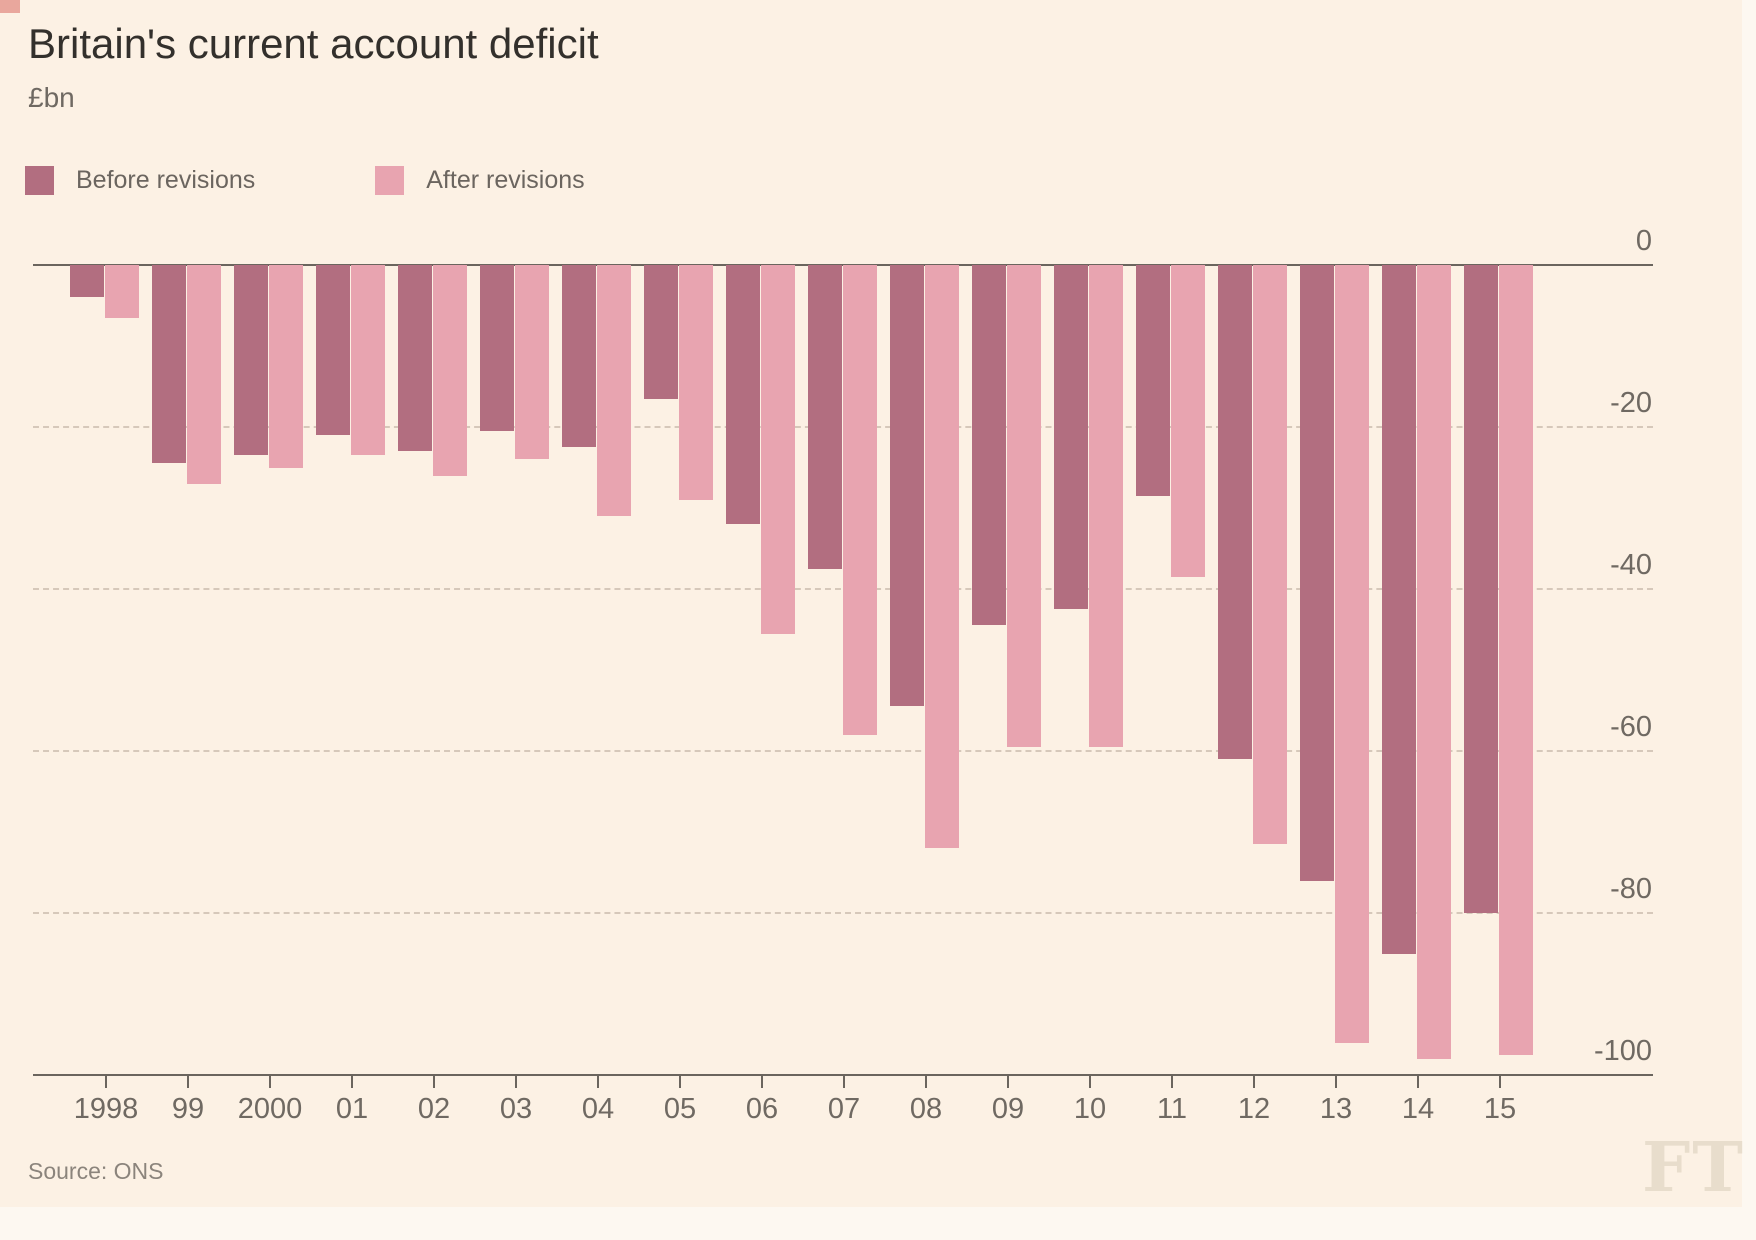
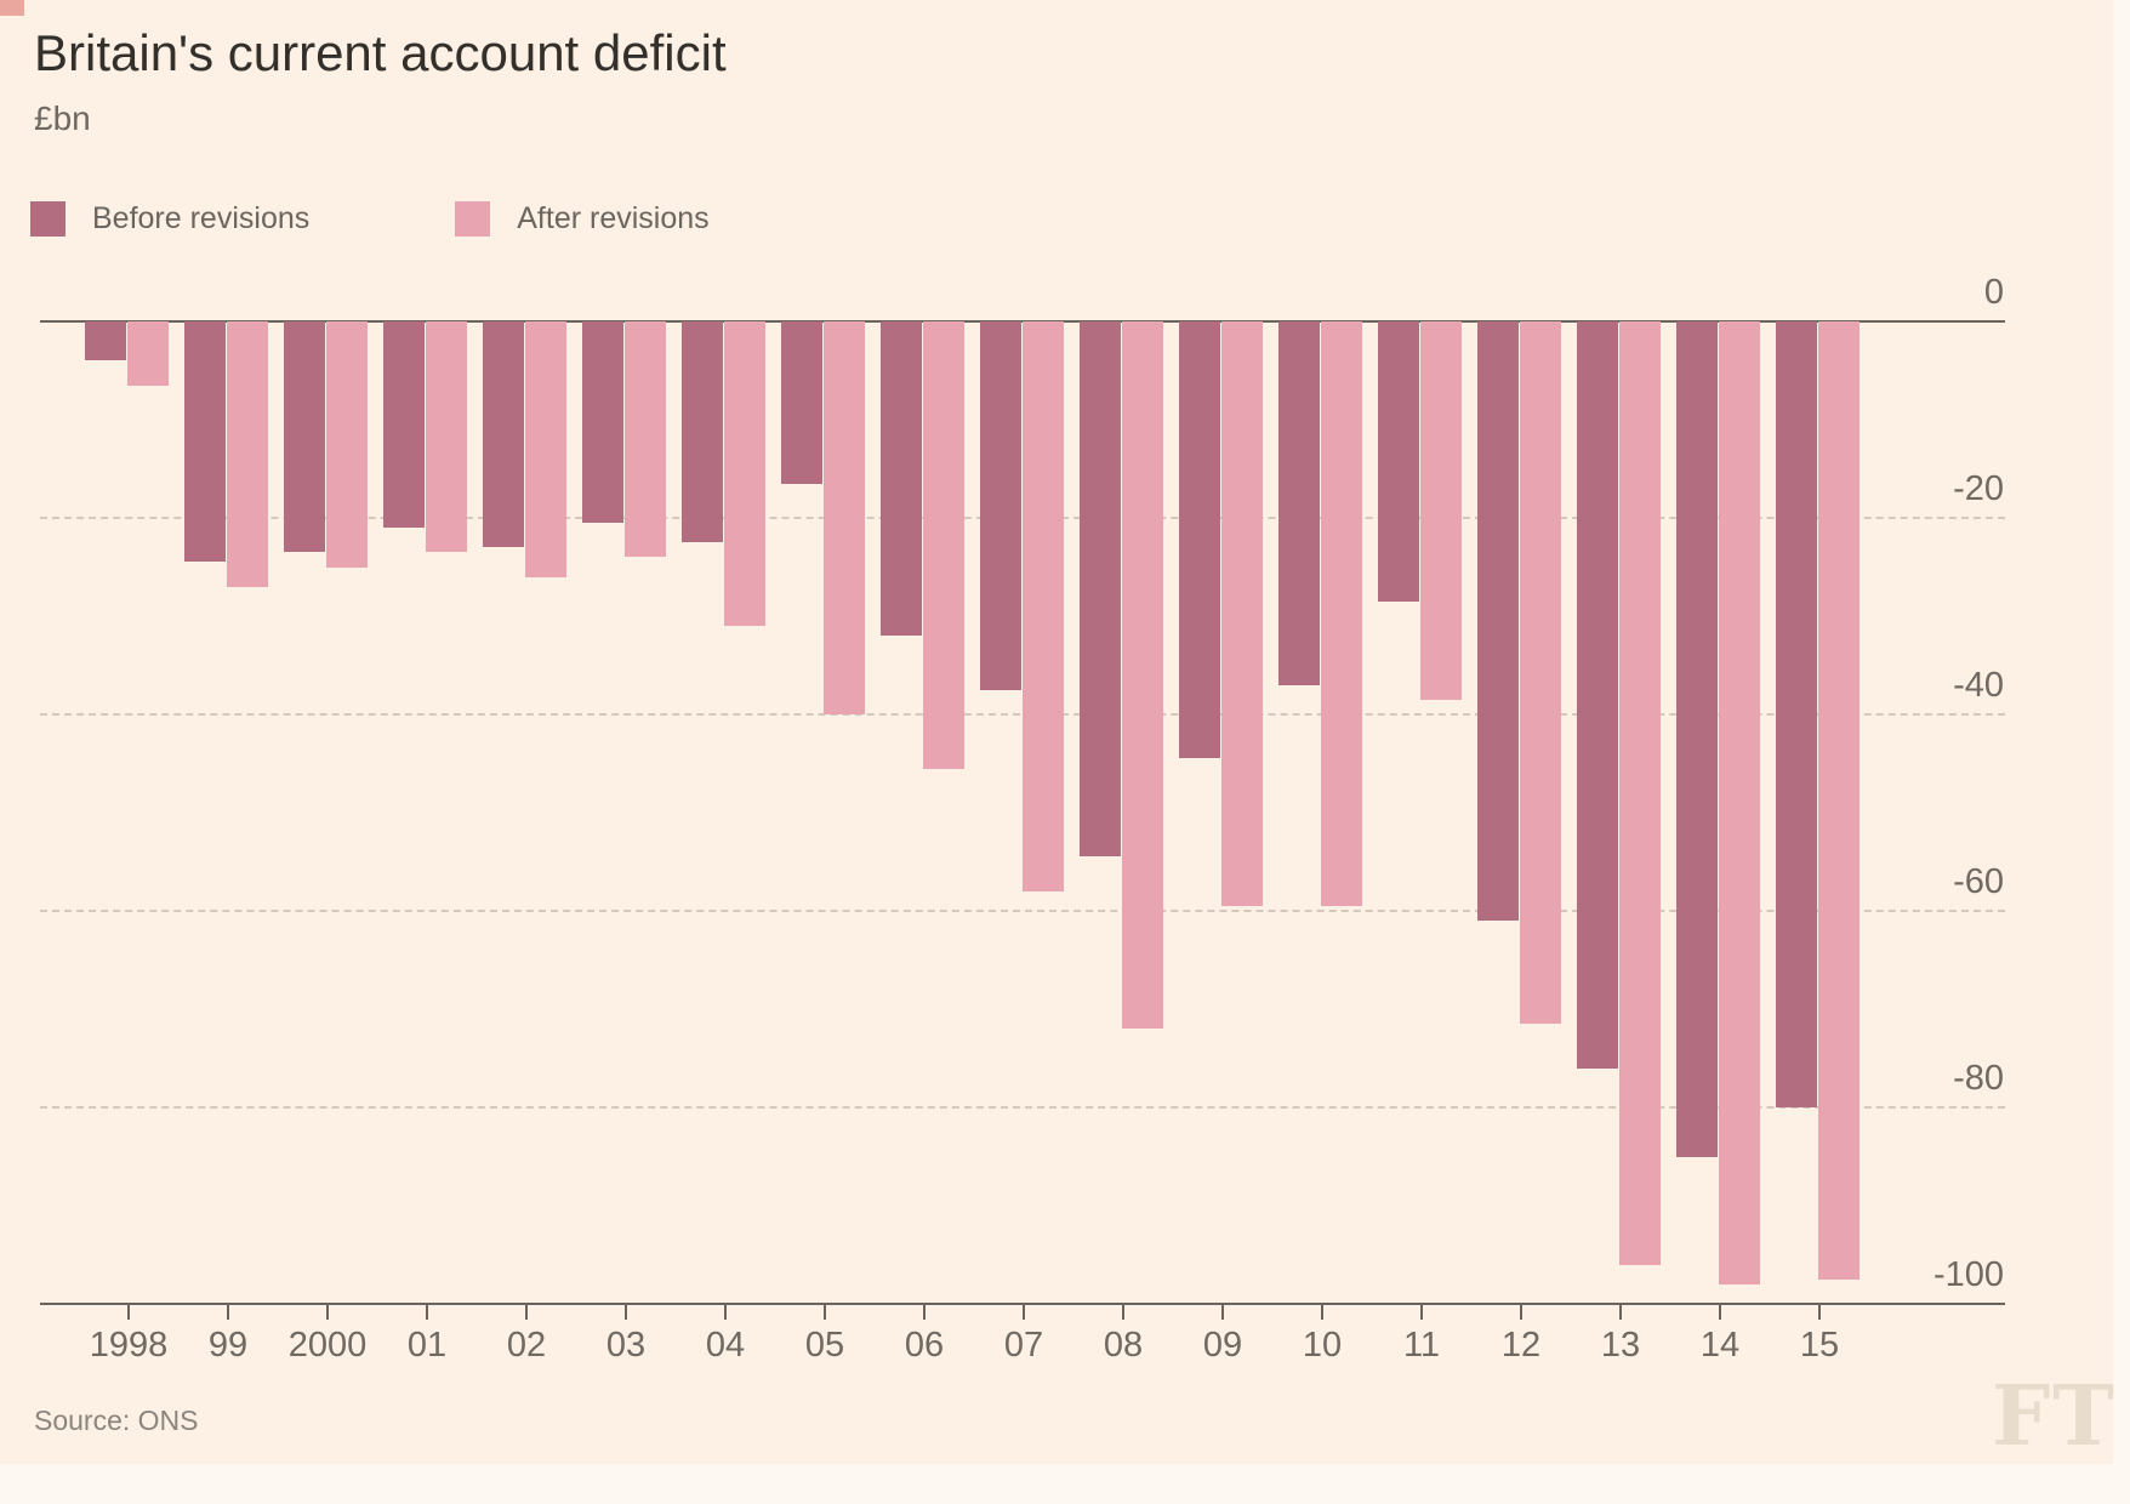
After revisions/05: -29 -> -40
Before revisions/10: -42 -> -37
